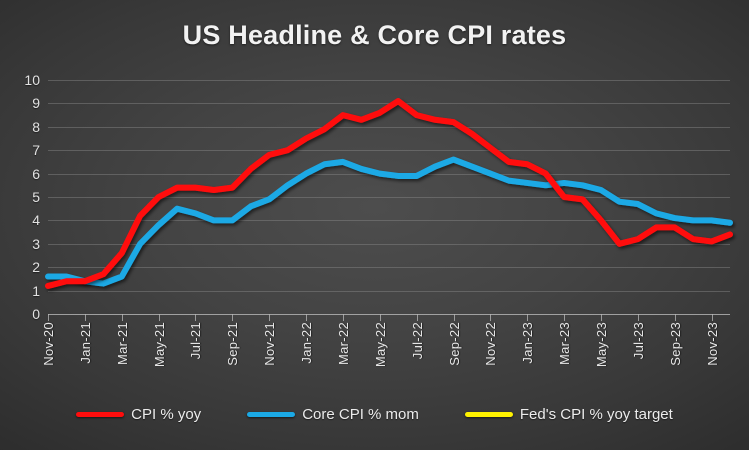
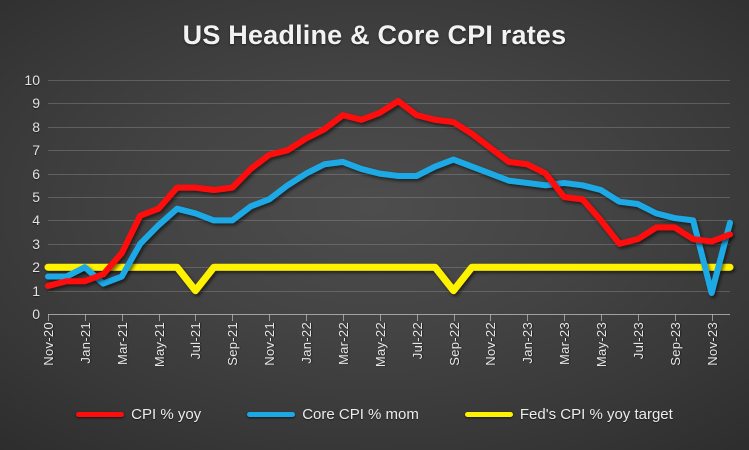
Core CPI % mom/Jan-21: 1.4 -> 2.0
CPI % yoy/May-21: 5.0 -> 4.5
Fed's CPI % yoy target/Jul-21: 2 -> 1
Fed's CPI % yoy target/Sep-22: 2 -> 1
Core CPI % mom/Nov-23: 4.0 -> 0.9
